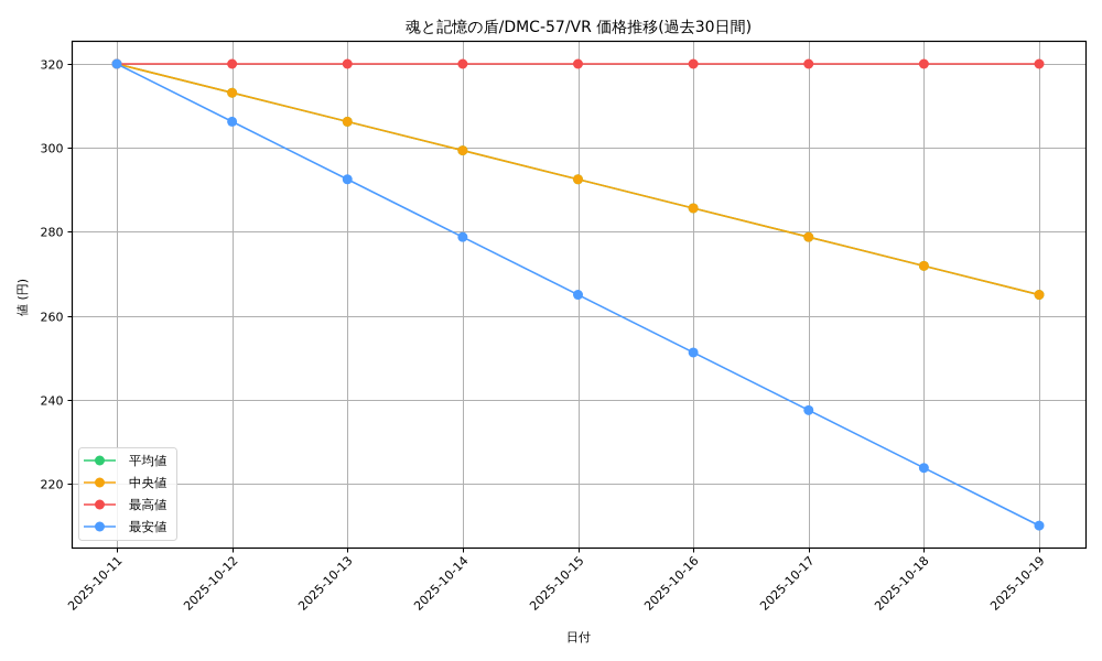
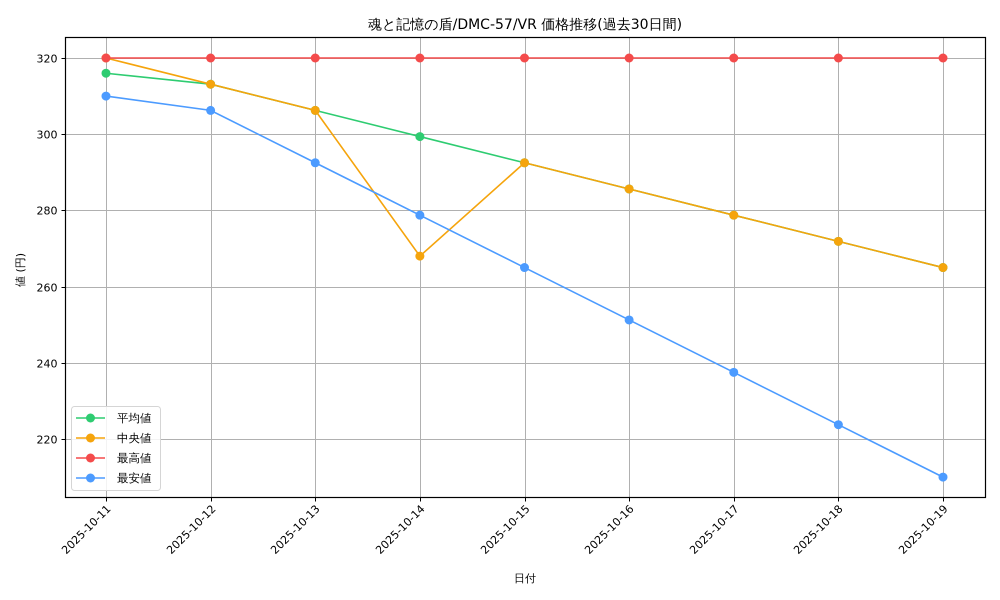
平均値/2025-10-11: 320 -> 316
最安値/2025-10-11: 320 -> 310
中央値/2025-10-14: 299 -> 268
